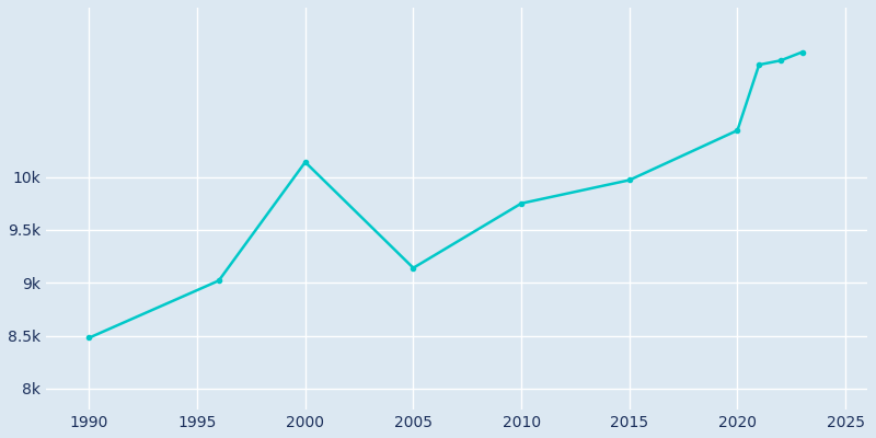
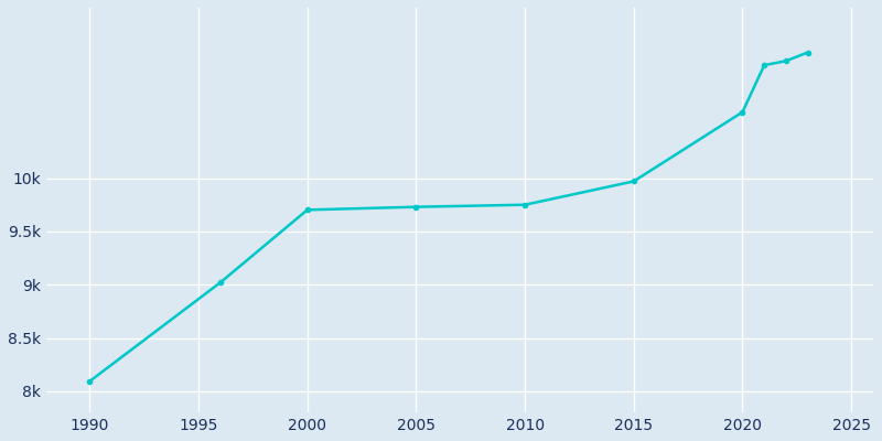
1990: 8.48k -> 8.09k
2000: 10.14k -> 9.70k
2005: 9.14k -> 9.73k
2020: 10.44k -> 10.62k
